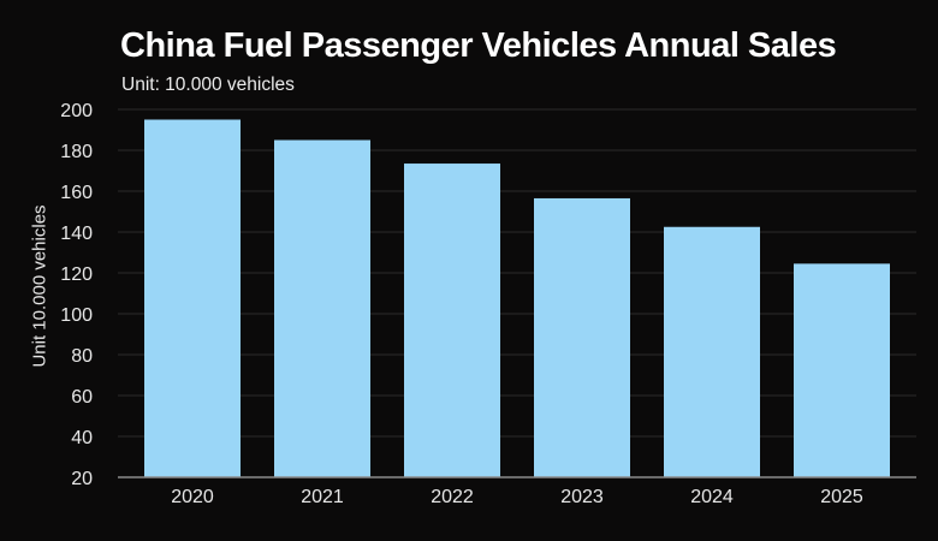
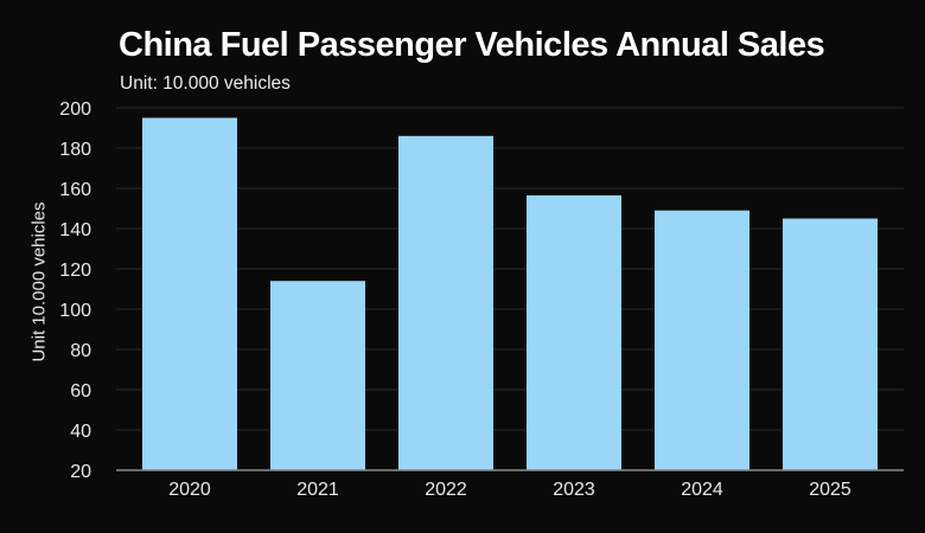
2021: 185 -> 114
2022: 174 -> 186
2024: 142 -> 149
2025: 124 -> 145
